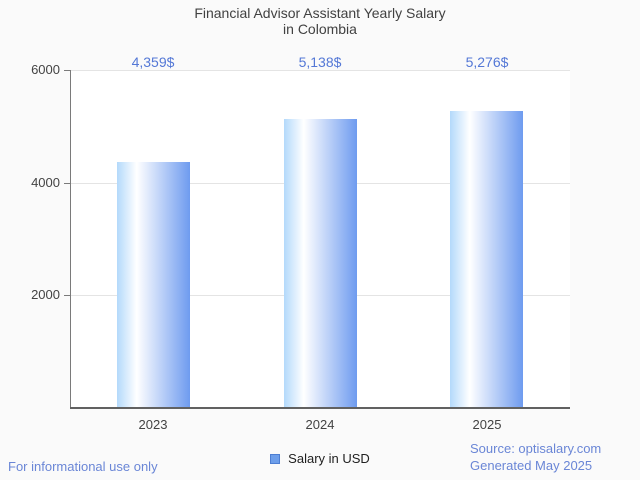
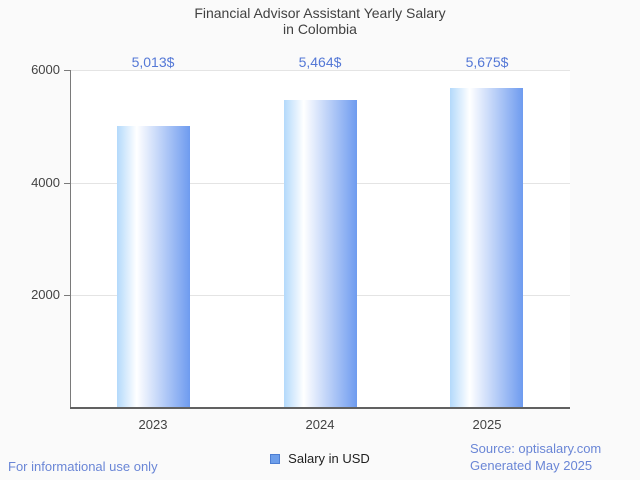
2023: 4,359 -> 5,013
2024: 5,138 -> 5,464
2025: 5,276 -> 5,675
